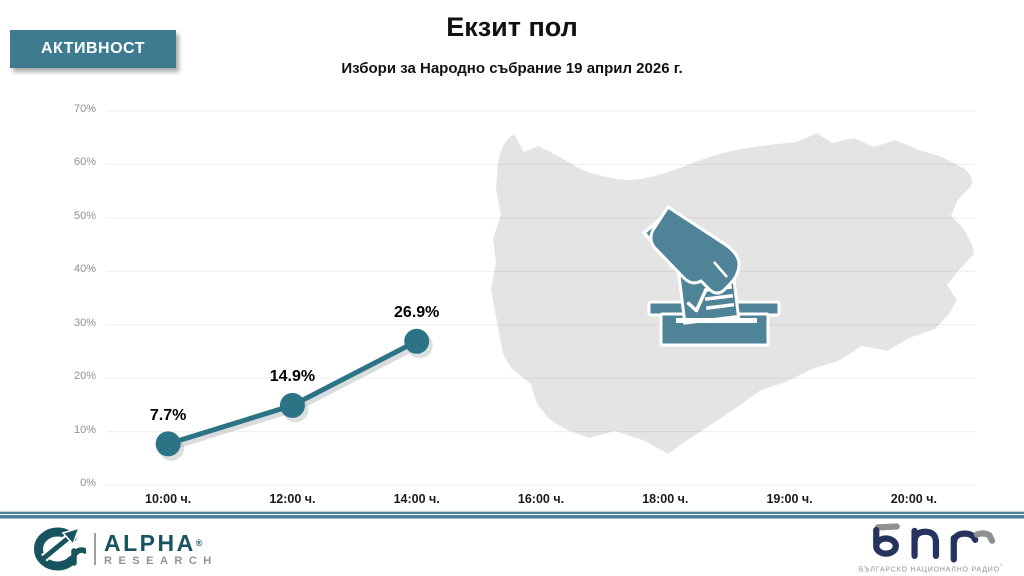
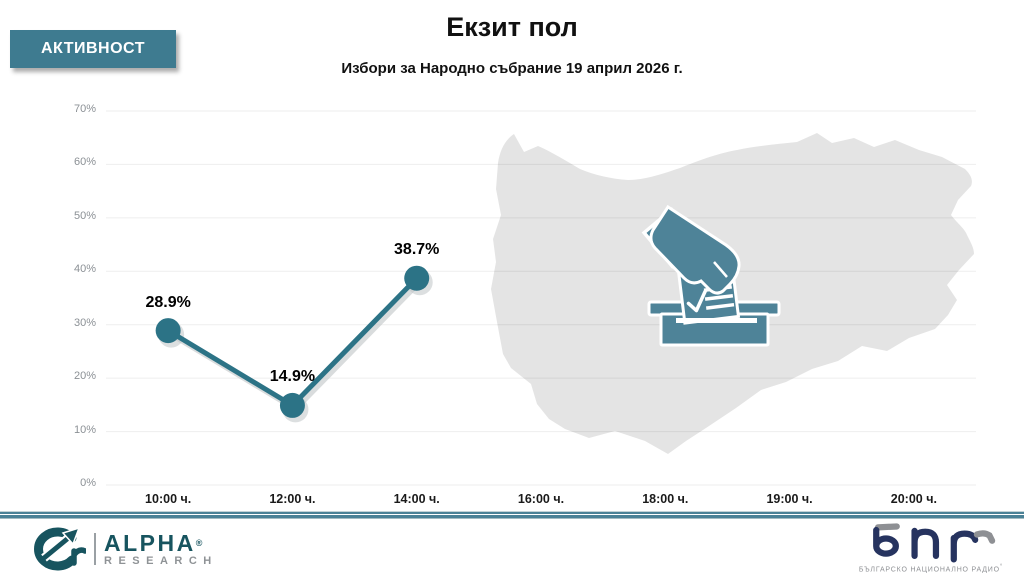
10:00 ч.: 7.7% -> 28.9%
14:00 ч.: 26.9% -> 38.7%
